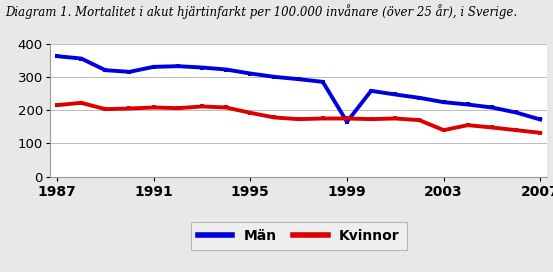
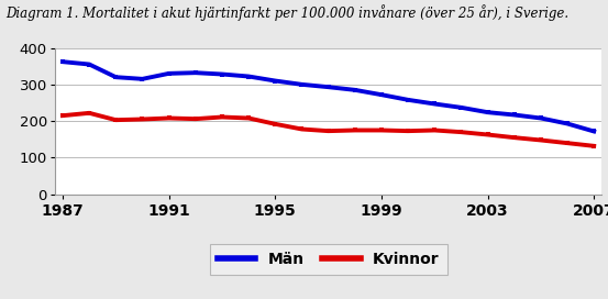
Män/1999: 165 -> 272
Kvinnor/2003: 140 -> 163
